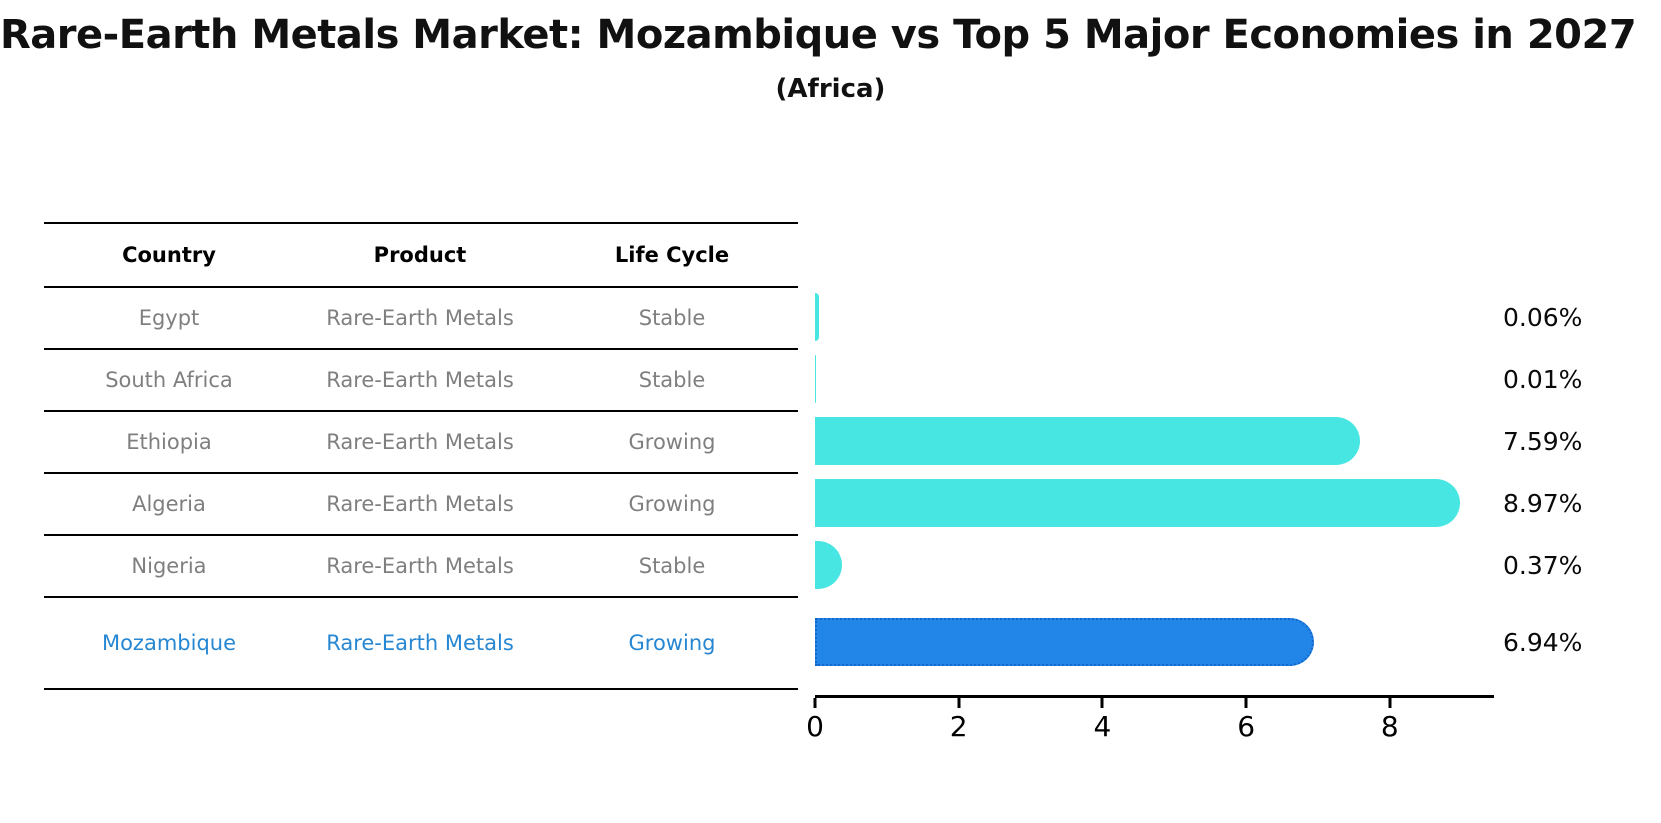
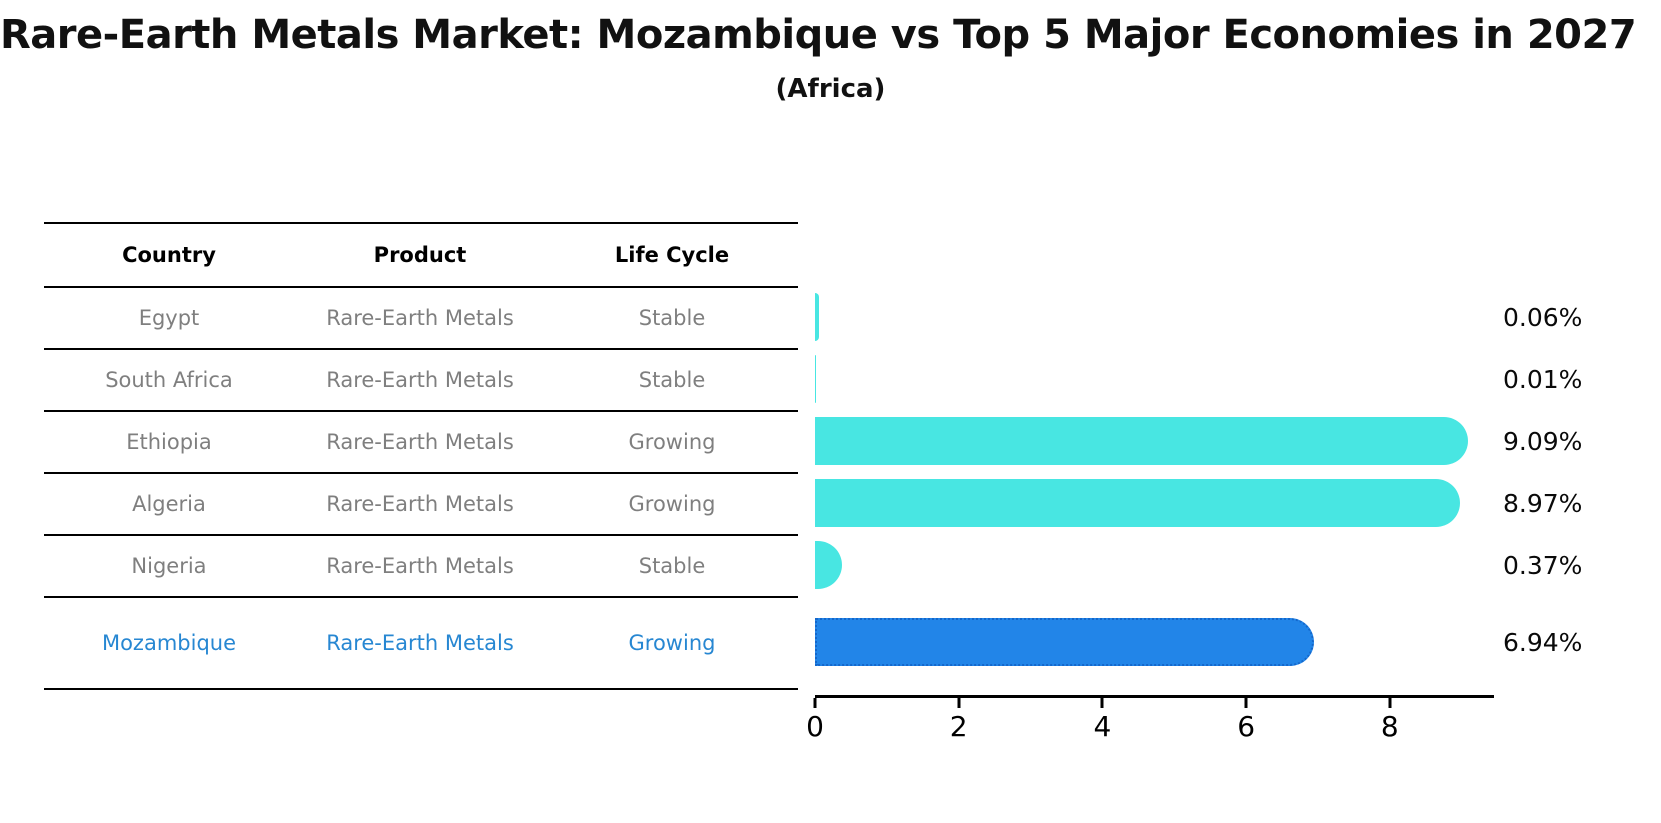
Ethiopia: 7.59% -> 9.09%
